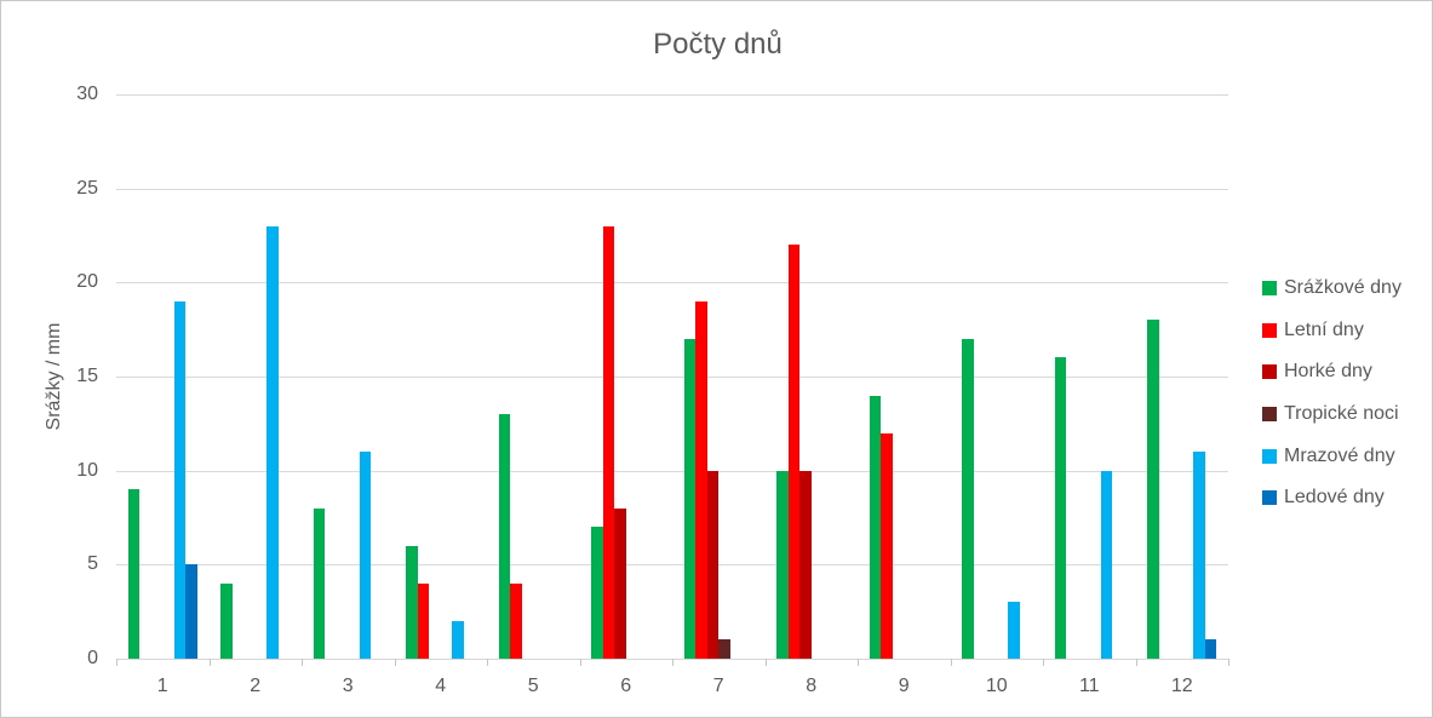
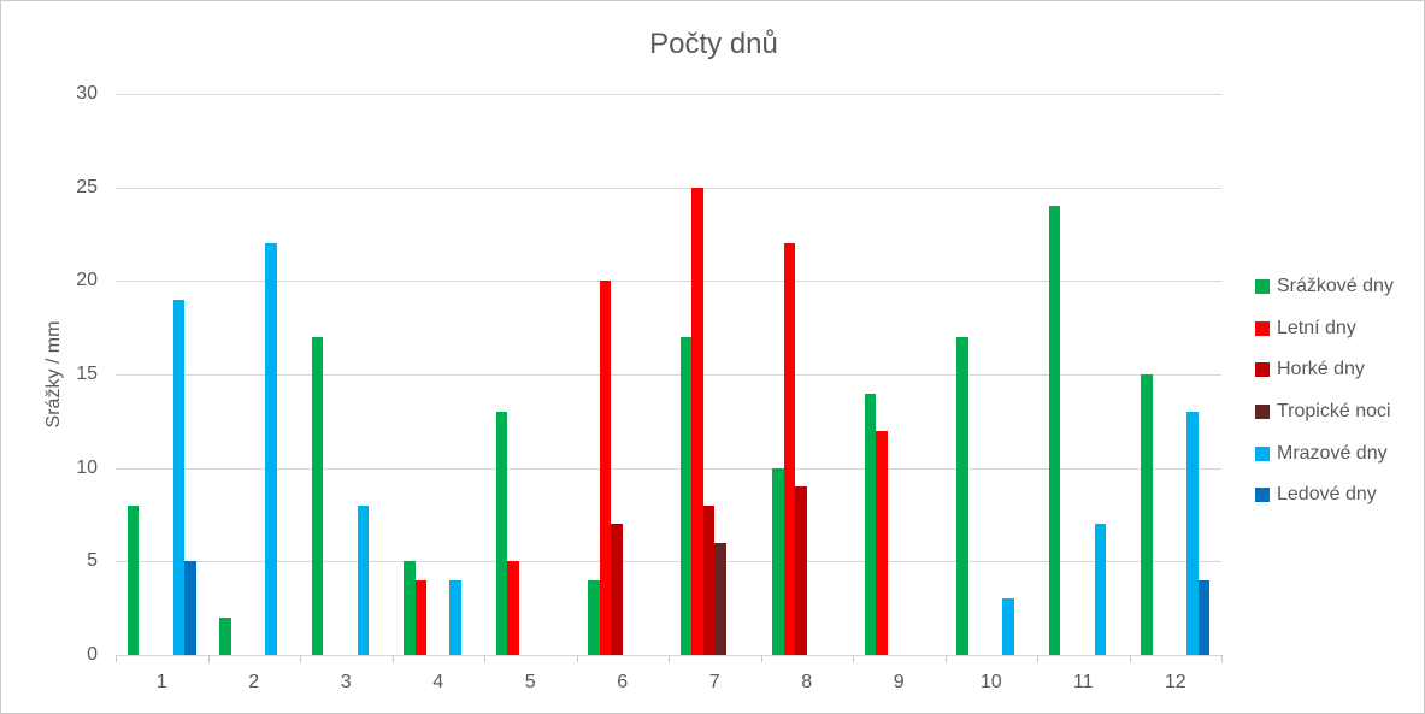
Srážkové dny/1: 9 -> 8
Srážkové dny/2: 4 -> 2
Mrazové dny/2: 23 -> 22
Srážkové dny/3: 8 -> 17
Mrazové dny/3: 11 -> 8
Srážkové dny/4: 6 -> 5
Mrazové dny/4: 2 -> 4
Letní dny/5: 4 -> 5
Srážkové dny/6: 7 -> 4
Letní dny/6: 23 -> 20
Horké dny/6: 8 -> 7
Letní dny/7: 19 -> 25
Horké dny/7: 10 -> 8
Tropické noci/7: 1 -> 6
Horké dny/8: 10 -> 9
Srážkové dny/11: 16 -> 24
Mrazové dny/11: 10 -> 7
Srážkové dny/12: 18 -> 15
Mrazové dny/12: 11 -> 13
Ledové dny/12: 1 -> 4
